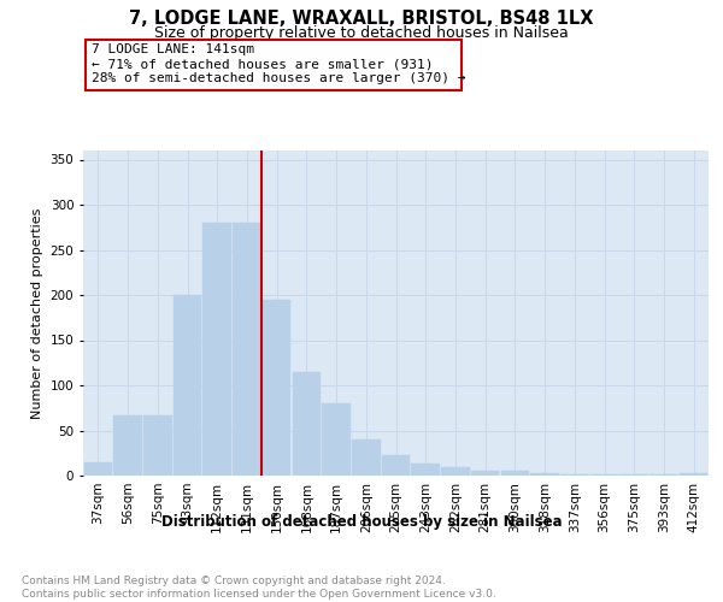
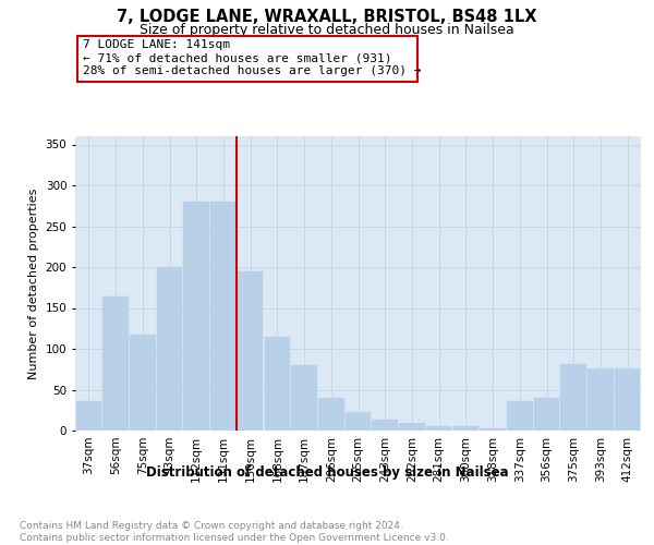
37sqm: 15 -> 36
56sqm: 67 -> 164
75sqm: 67 -> 118
337sqm: 2 -> 36
356sqm: 1 -> 40
375sqm: 1 -> 82
393sqm: 1 -> 76
412sqm: 3 -> 76
